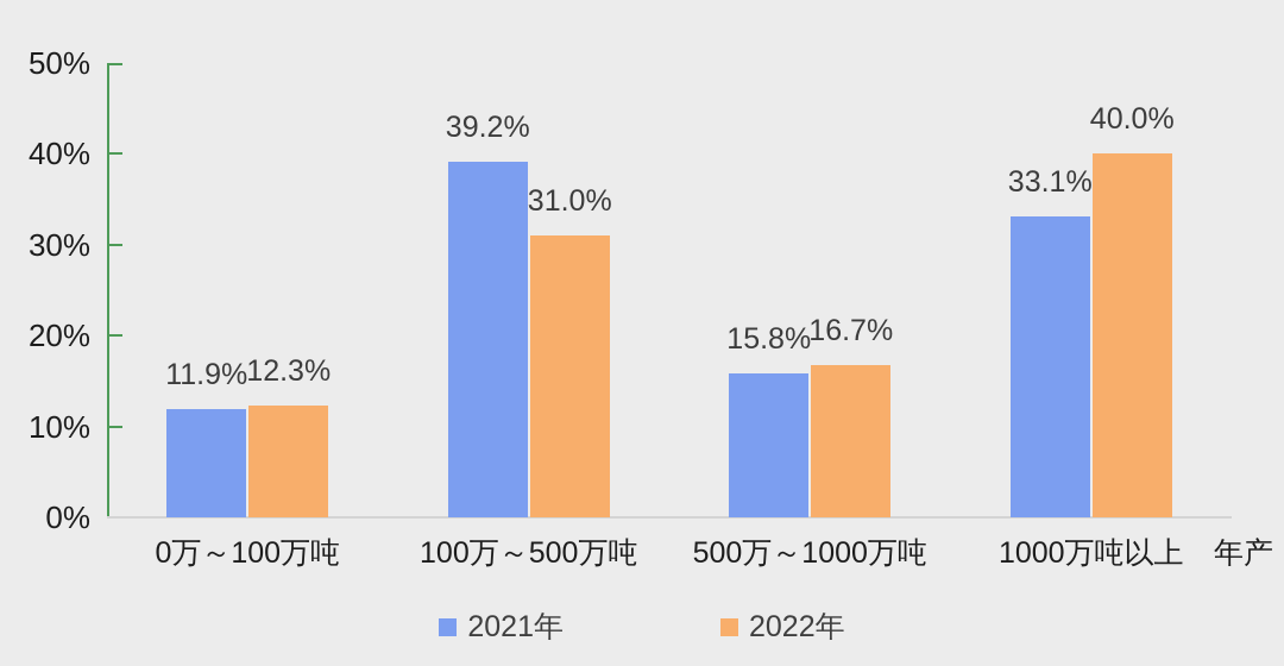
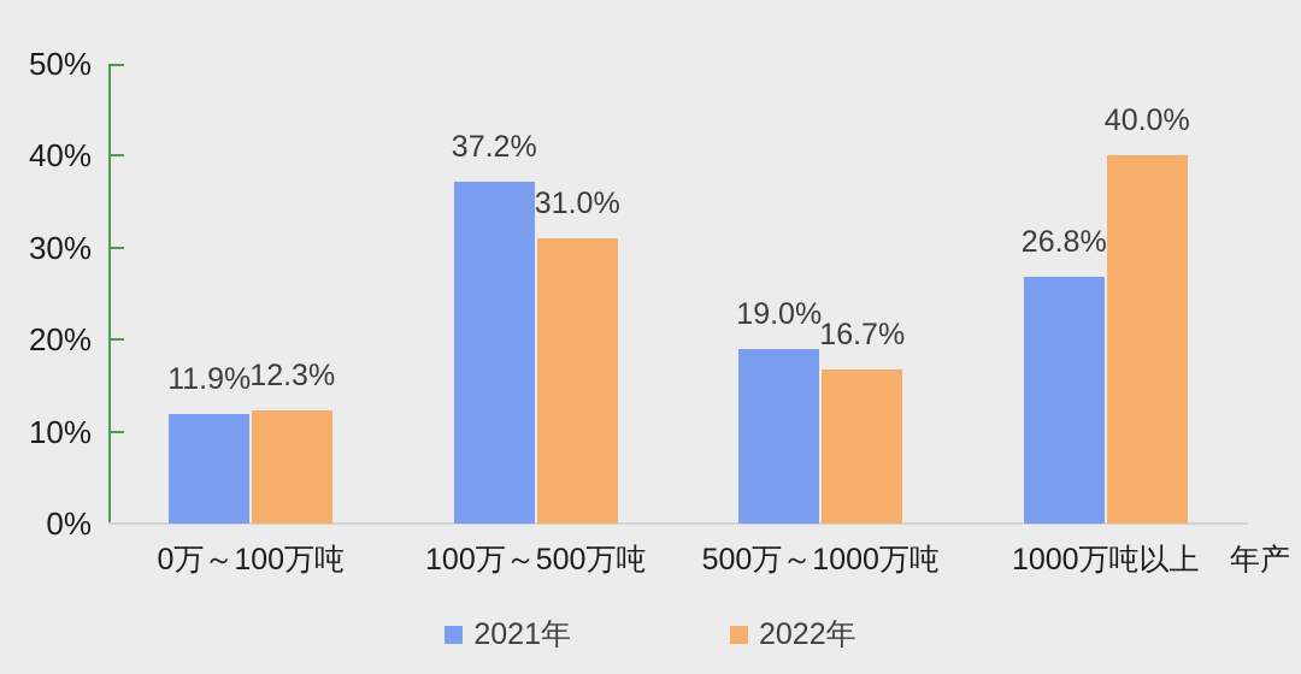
2021年/100万～500万吨: 39.2% -> 37.2%
2021年/500万～1000万吨: 15.8% -> 19.0%
2021年/1000万吨以上: 33.1% -> 26.8%
